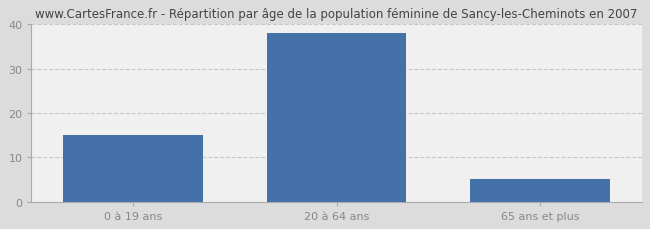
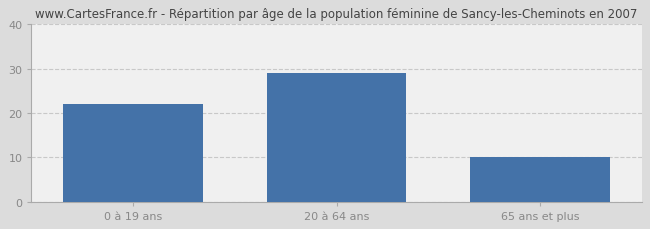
0 à 19 ans: 15 -> 22
20 à 64 ans: 38 -> 29
65 ans et plus: 5 -> 10
